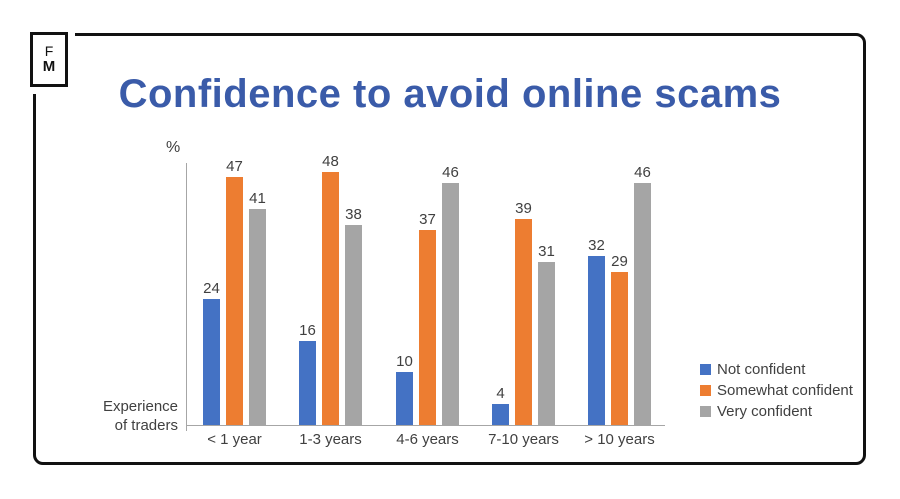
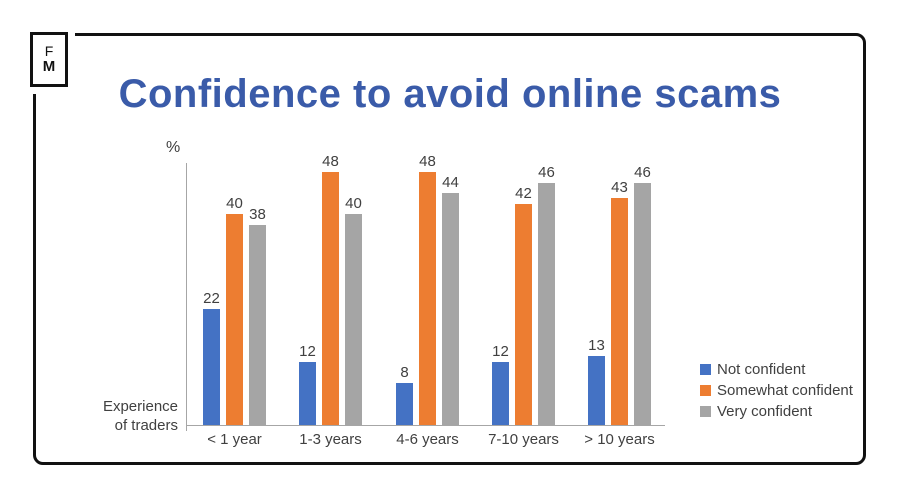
Not confident/< 1 year: 24 -> 22
Somewhat confident/< 1 year: 47 -> 40
Very confident/< 1 year: 41 -> 38
Not confident/1-3 years: 16 -> 12
Very confident/1-3 years: 38 -> 40
Not confident/4-6 years: 10 -> 8
Somewhat confident/4-6 years: 37 -> 48
Very confident/4-6 years: 46 -> 44
Not confident/7-10 years: 4 -> 12
Somewhat confident/7-10 years: 39 -> 42
Very confident/7-10 years: 31 -> 46
Not confident/> 10 years: 32 -> 13
Somewhat confident/> 10 years: 29 -> 43
